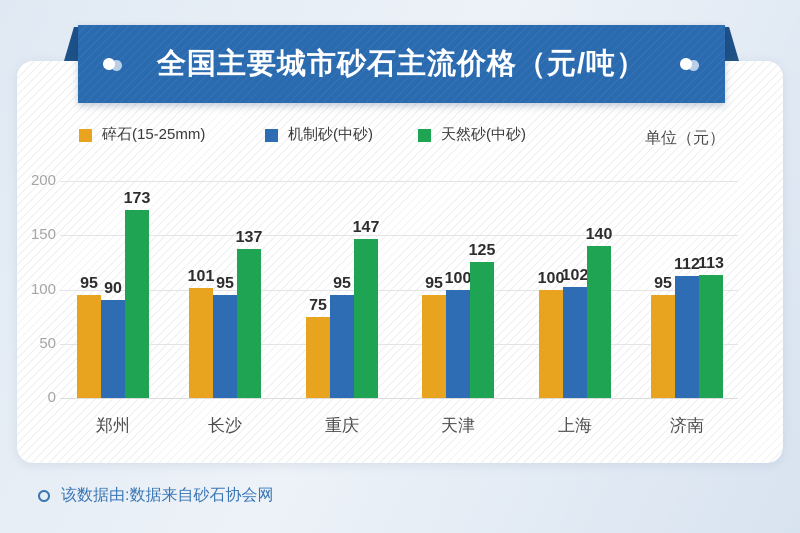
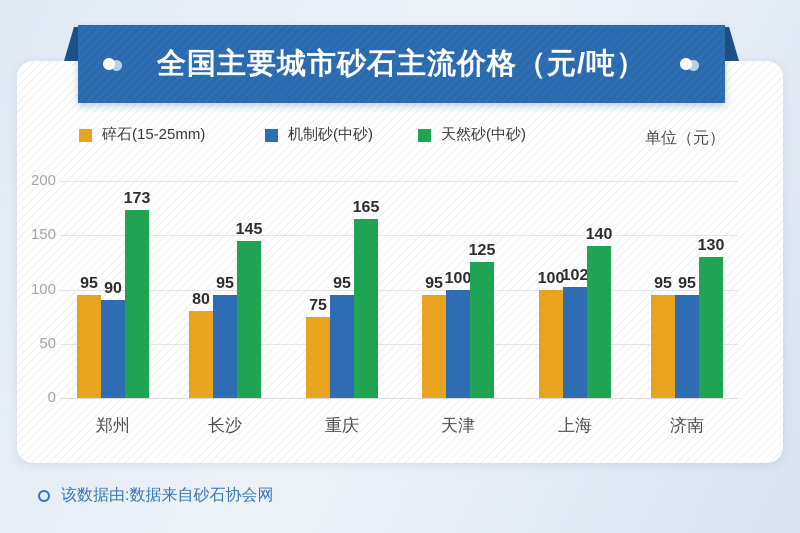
碎石(15-25mm)/长沙: 101 -> 80
天然砂(中砂)/长沙: 137 -> 145
天然砂(中砂)/重庆: 147 -> 165
机制砂(中砂)/济南: 112 -> 95
天然砂(中砂)/济南: 113 -> 130
